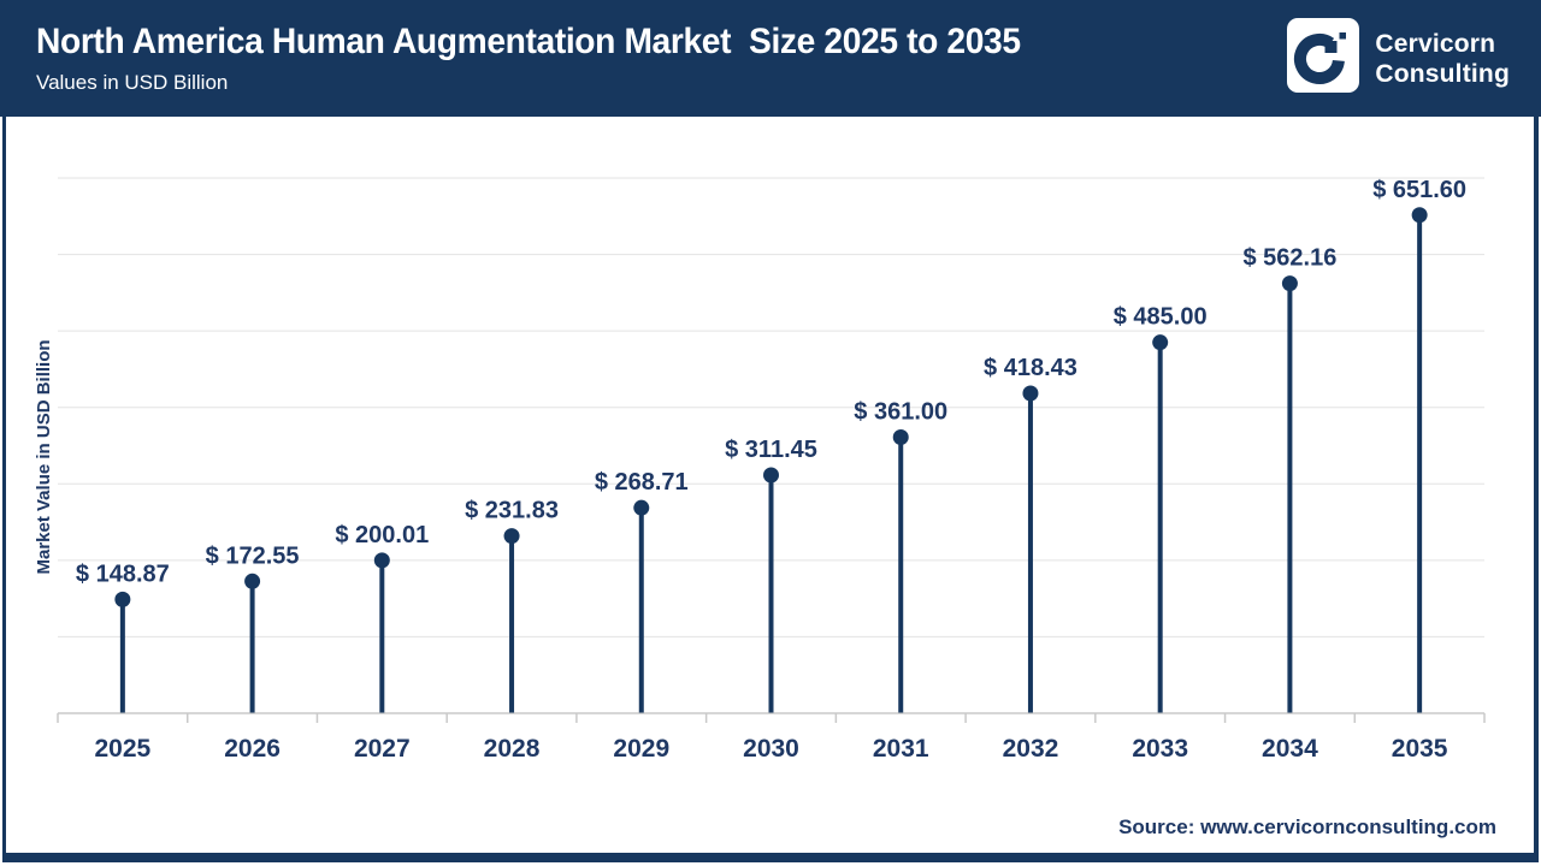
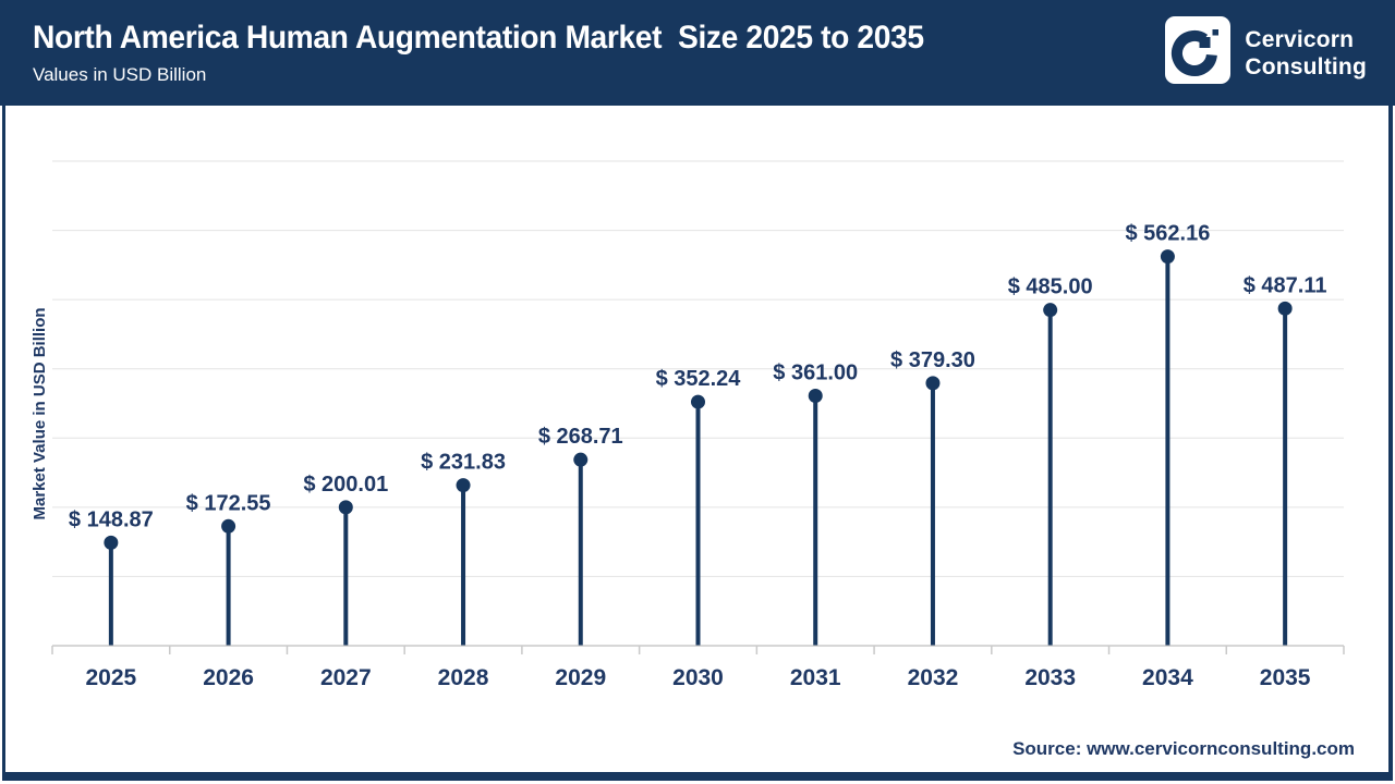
2030: 311.45 -> 352.24
2032: 418.43 -> 379.30
2035: 651.60 -> 487.11
